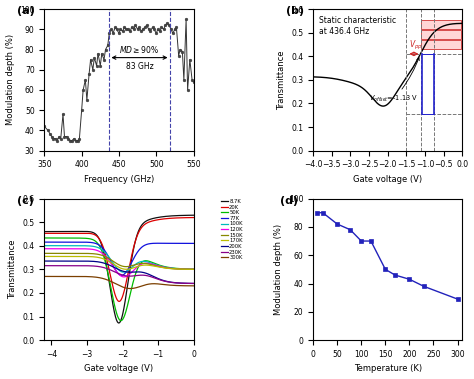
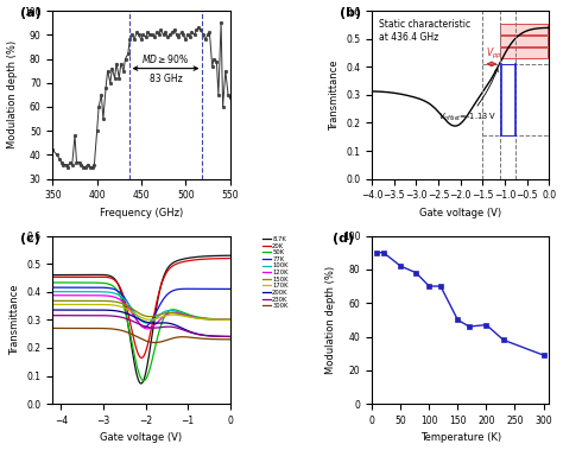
200: 43 -> 47
